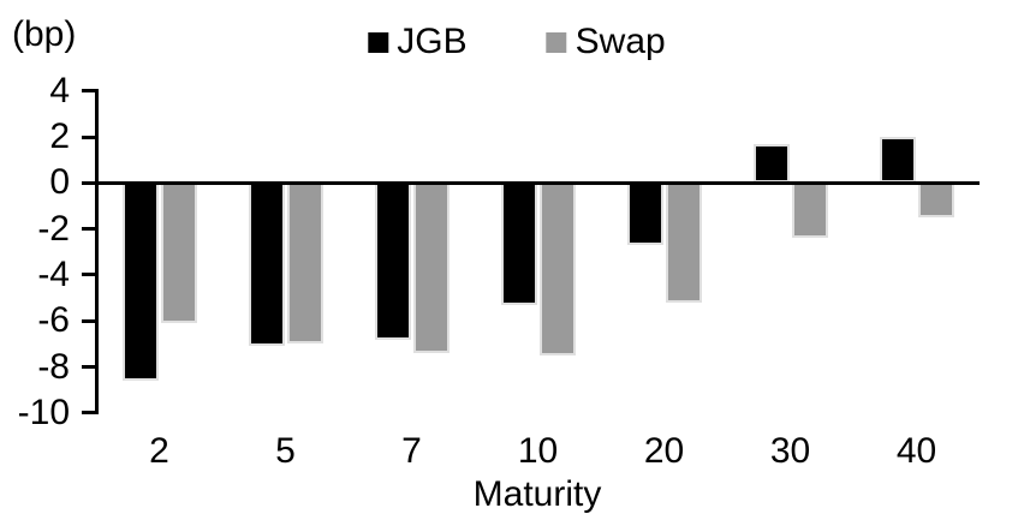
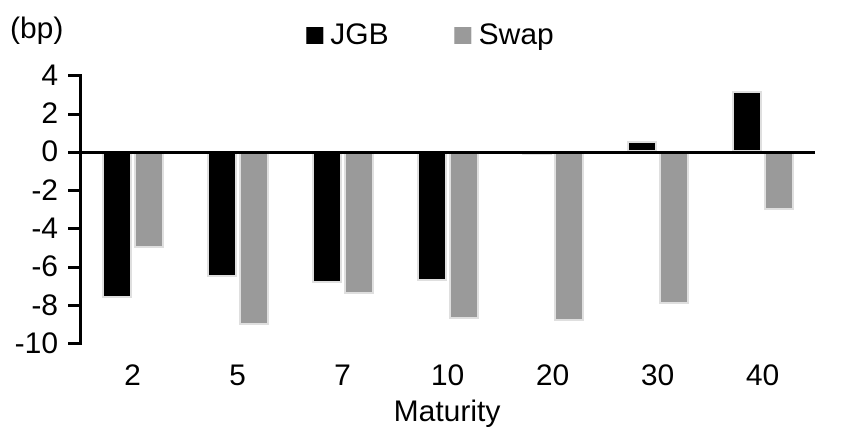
JGB/2: -8.6 -> -7.6
Swap/2: -6.1 -> -5.0
JGB/5: -7.1 -> -6.5
Swap/5: -7.0 -> -9.0
JGB/10: -5.3 -> -6.7
Swap/10: -7.5 -> -8.7
JGB/20: -2.7 -> -0.1
Swap/20: -5.2 -> -8.8
JGB/30: 1.7 -> 0.6
Swap/30: -2.4 -> -7.9
JGB/40: 2.0 -> 3.2
Swap/40: -1.5 -> -3.0
